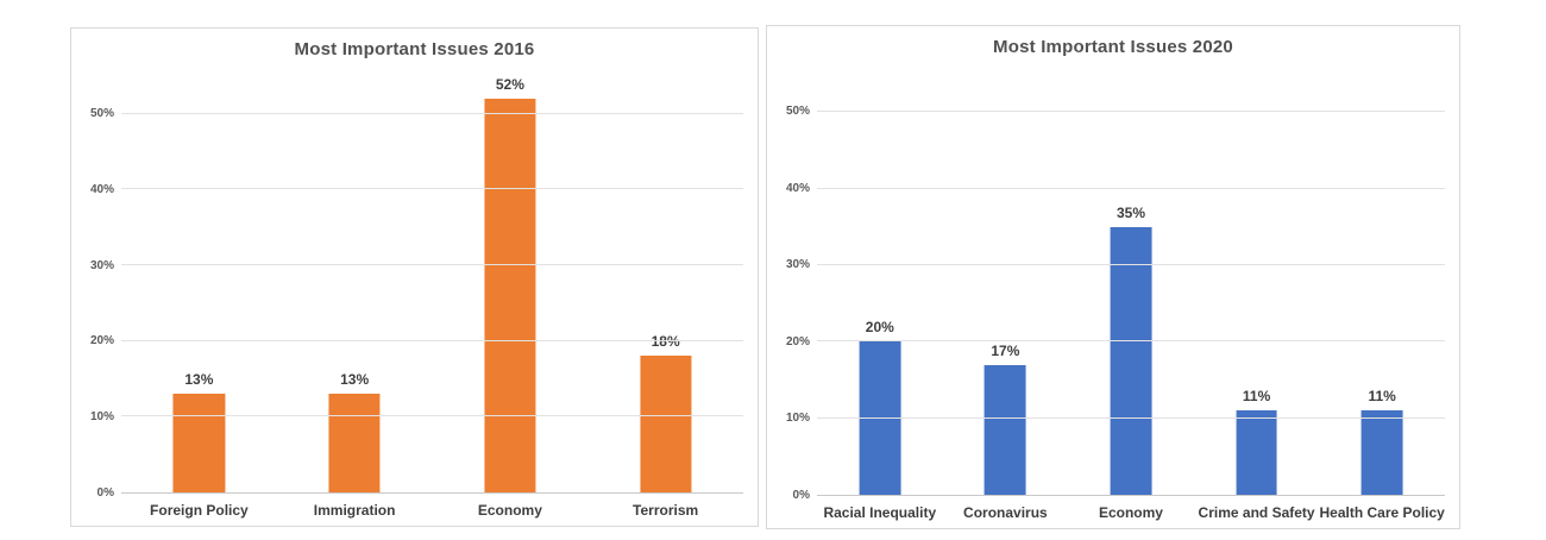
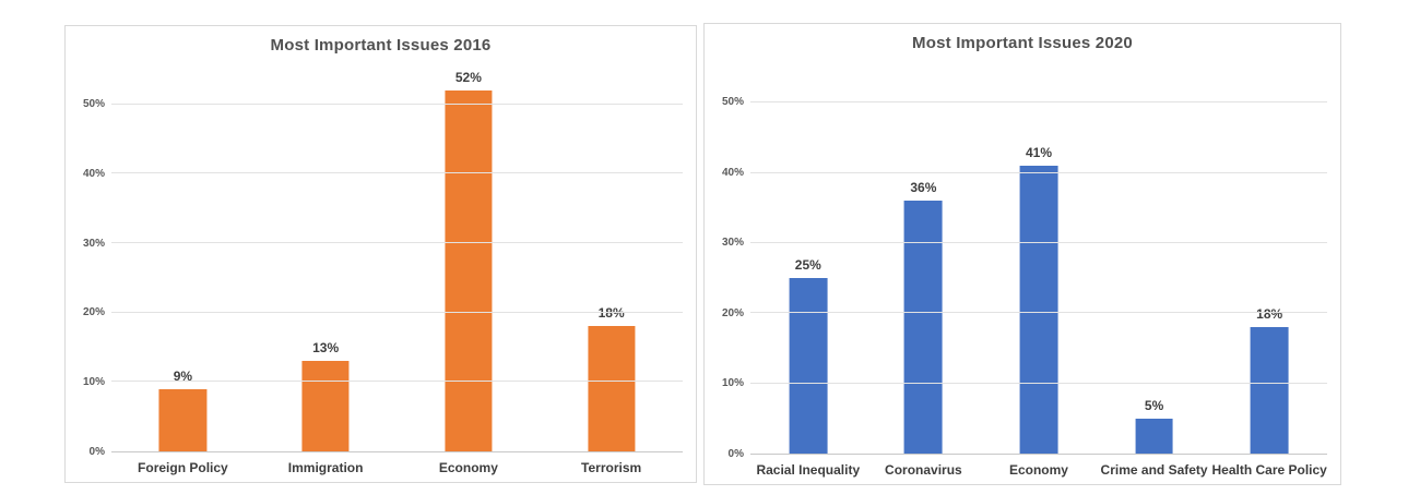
Most Important Issues 2016/Foreign Policy: 13% -> 9%
Most Important Issues 2020/Racial Inequality: 20% -> 25%
Most Important Issues 2020/Coronavirus: 17% -> 36%
Most Important Issues 2020/Economy: 35% -> 41%
Most Important Issues 2020/Crime and Safety: 11% -> 5%
Most Important Issues 2020/Health Care Policy: 11% -> 18%
